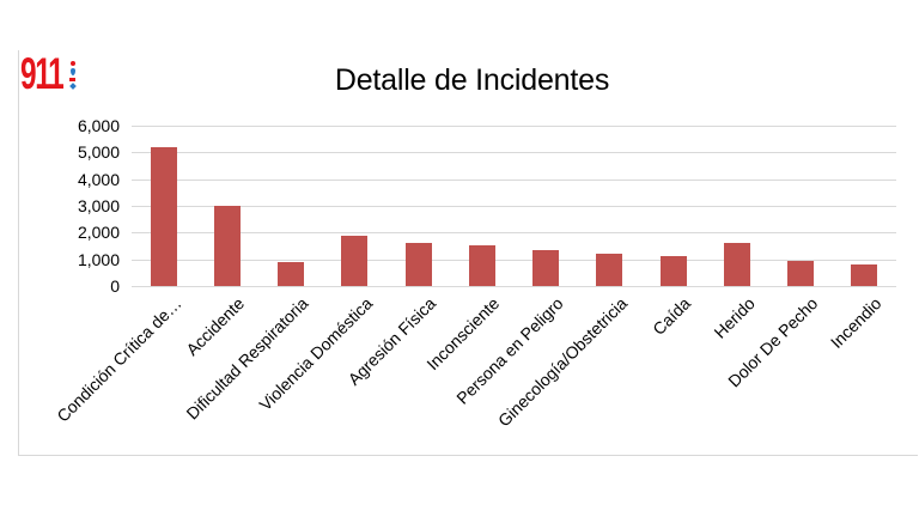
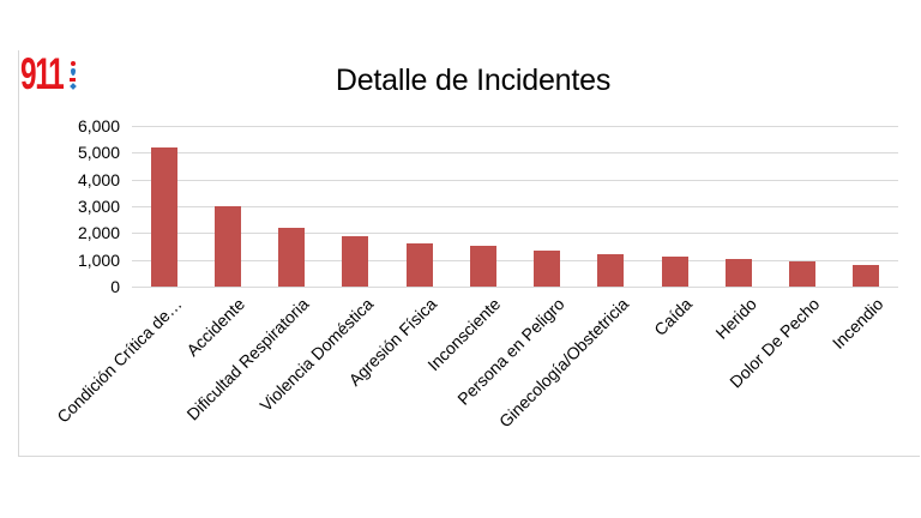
Dificultad Respiratoria: 900 -> 2200
Herido: 1600 -> 1000
